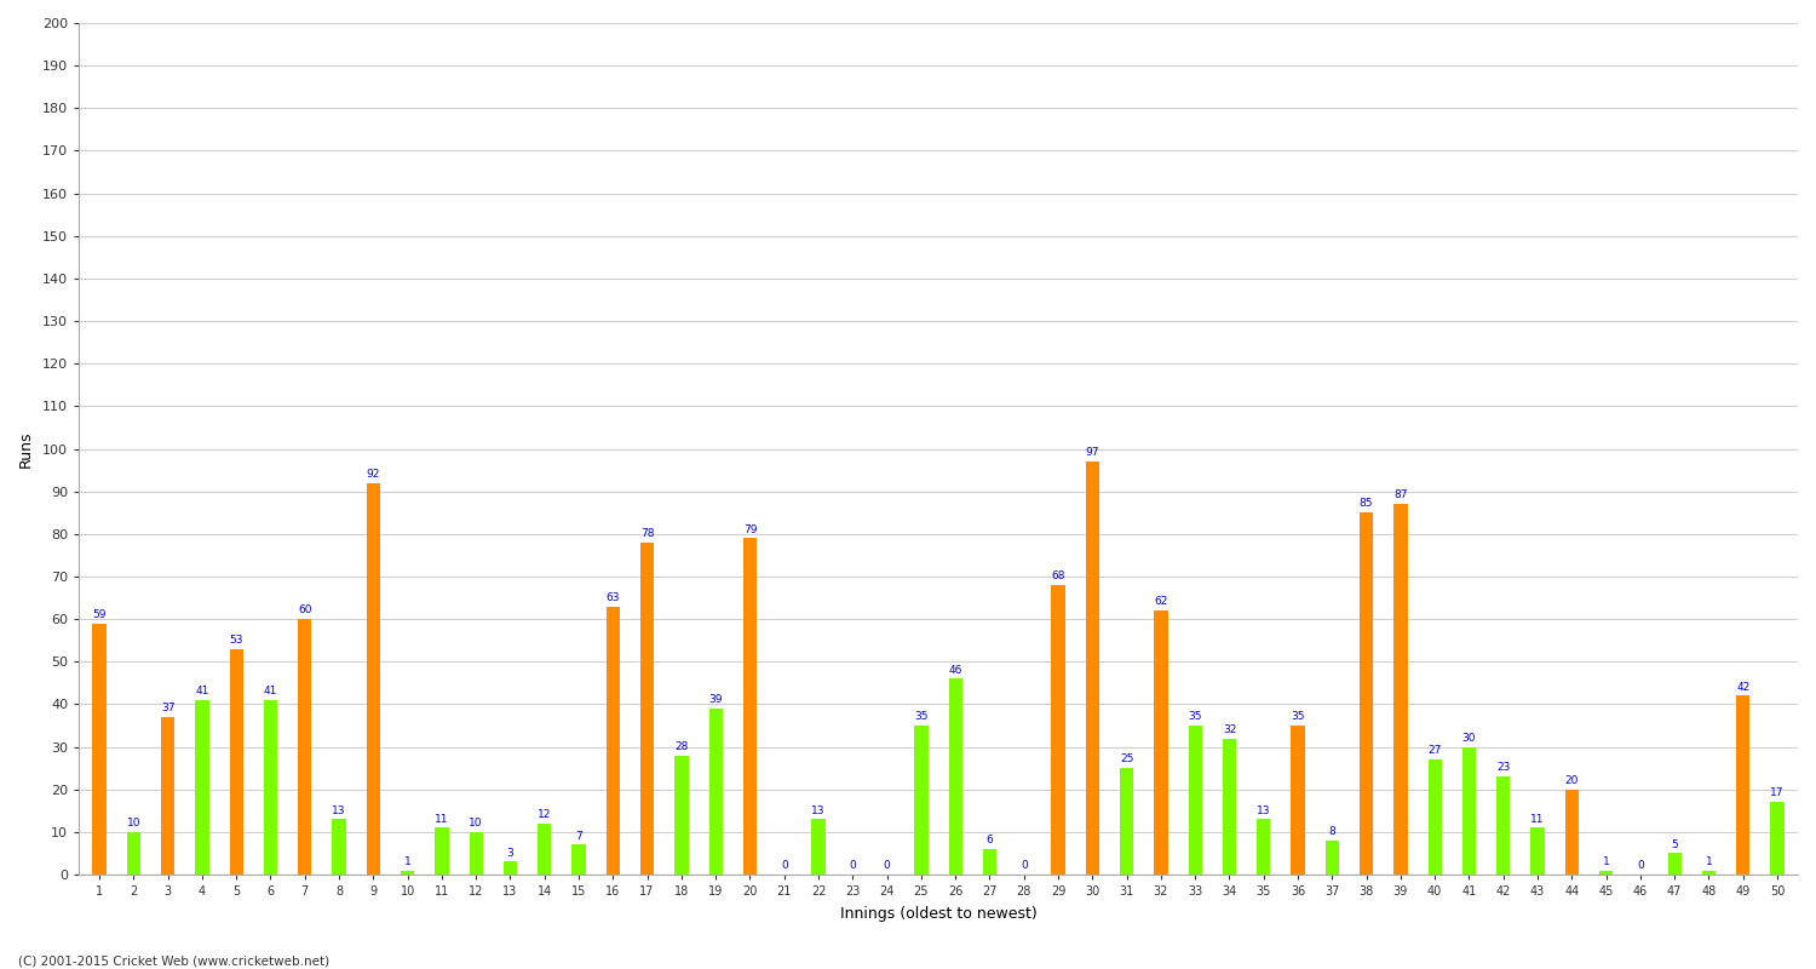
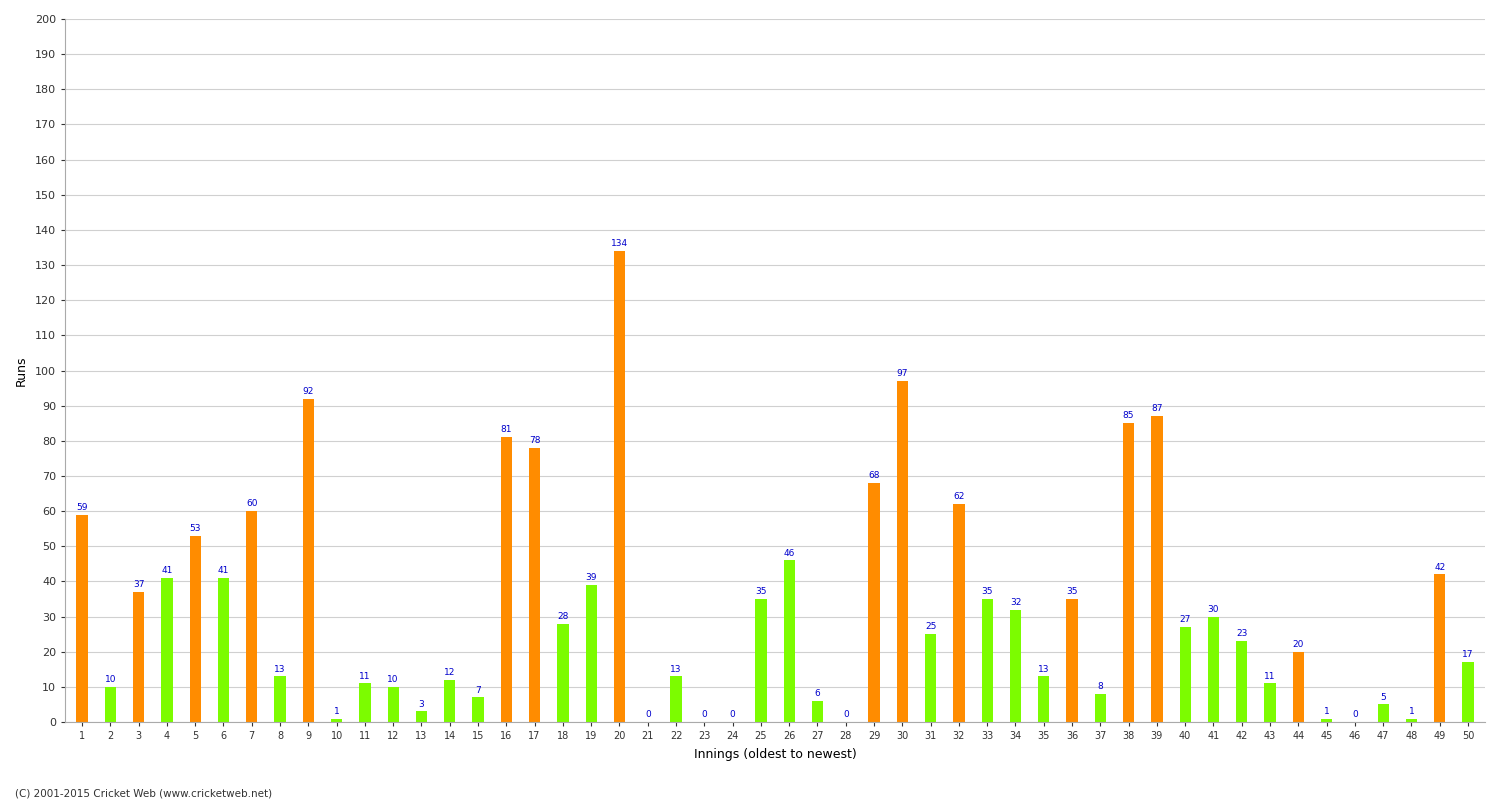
16: 63 -> 81
20: 79 -> 134
